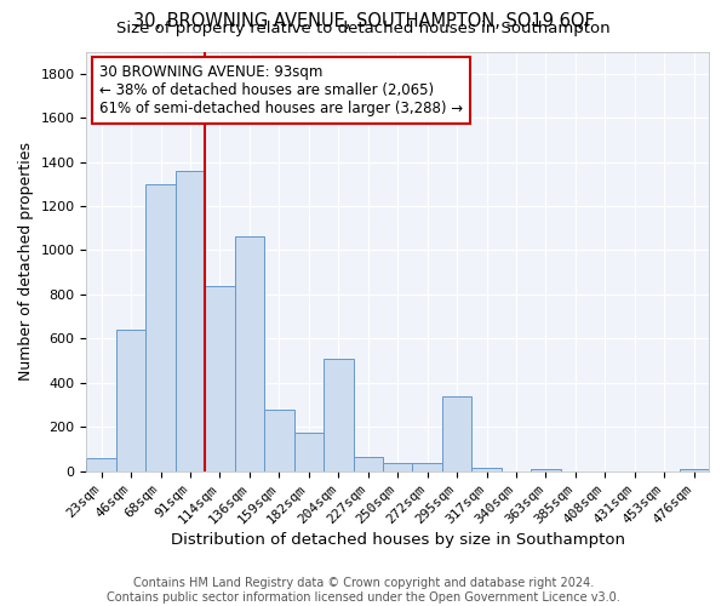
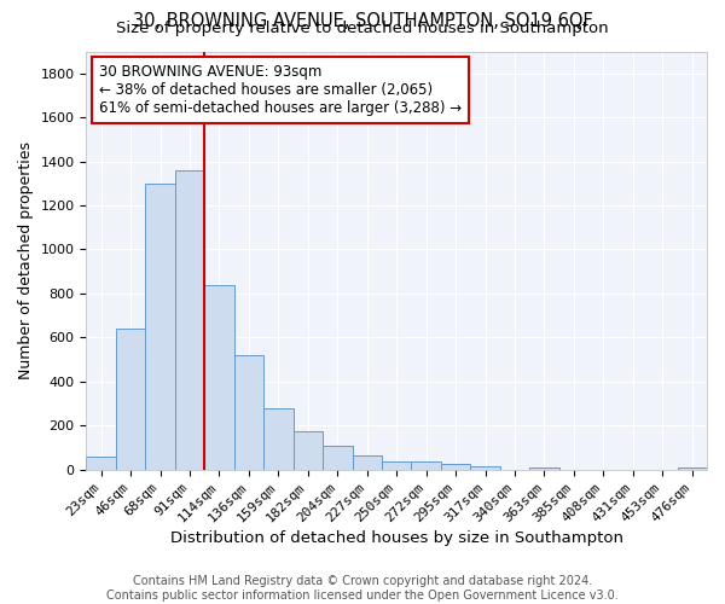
136sqm: 1060 -> 520
204sqm: 510 -> 100
295sqm: 340 -> 20
